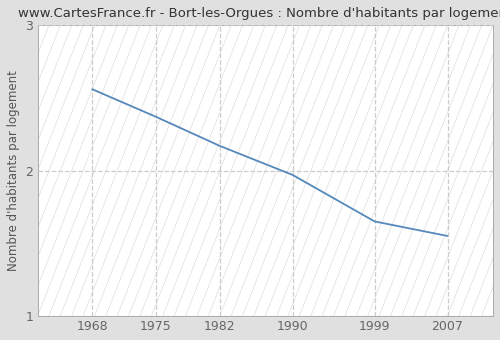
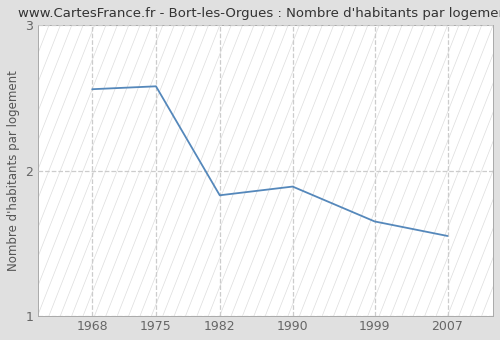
1975: 2.37 -> 2.58
1982: 2.17 -> 1.83
1990: 1.97 -> 1.89
